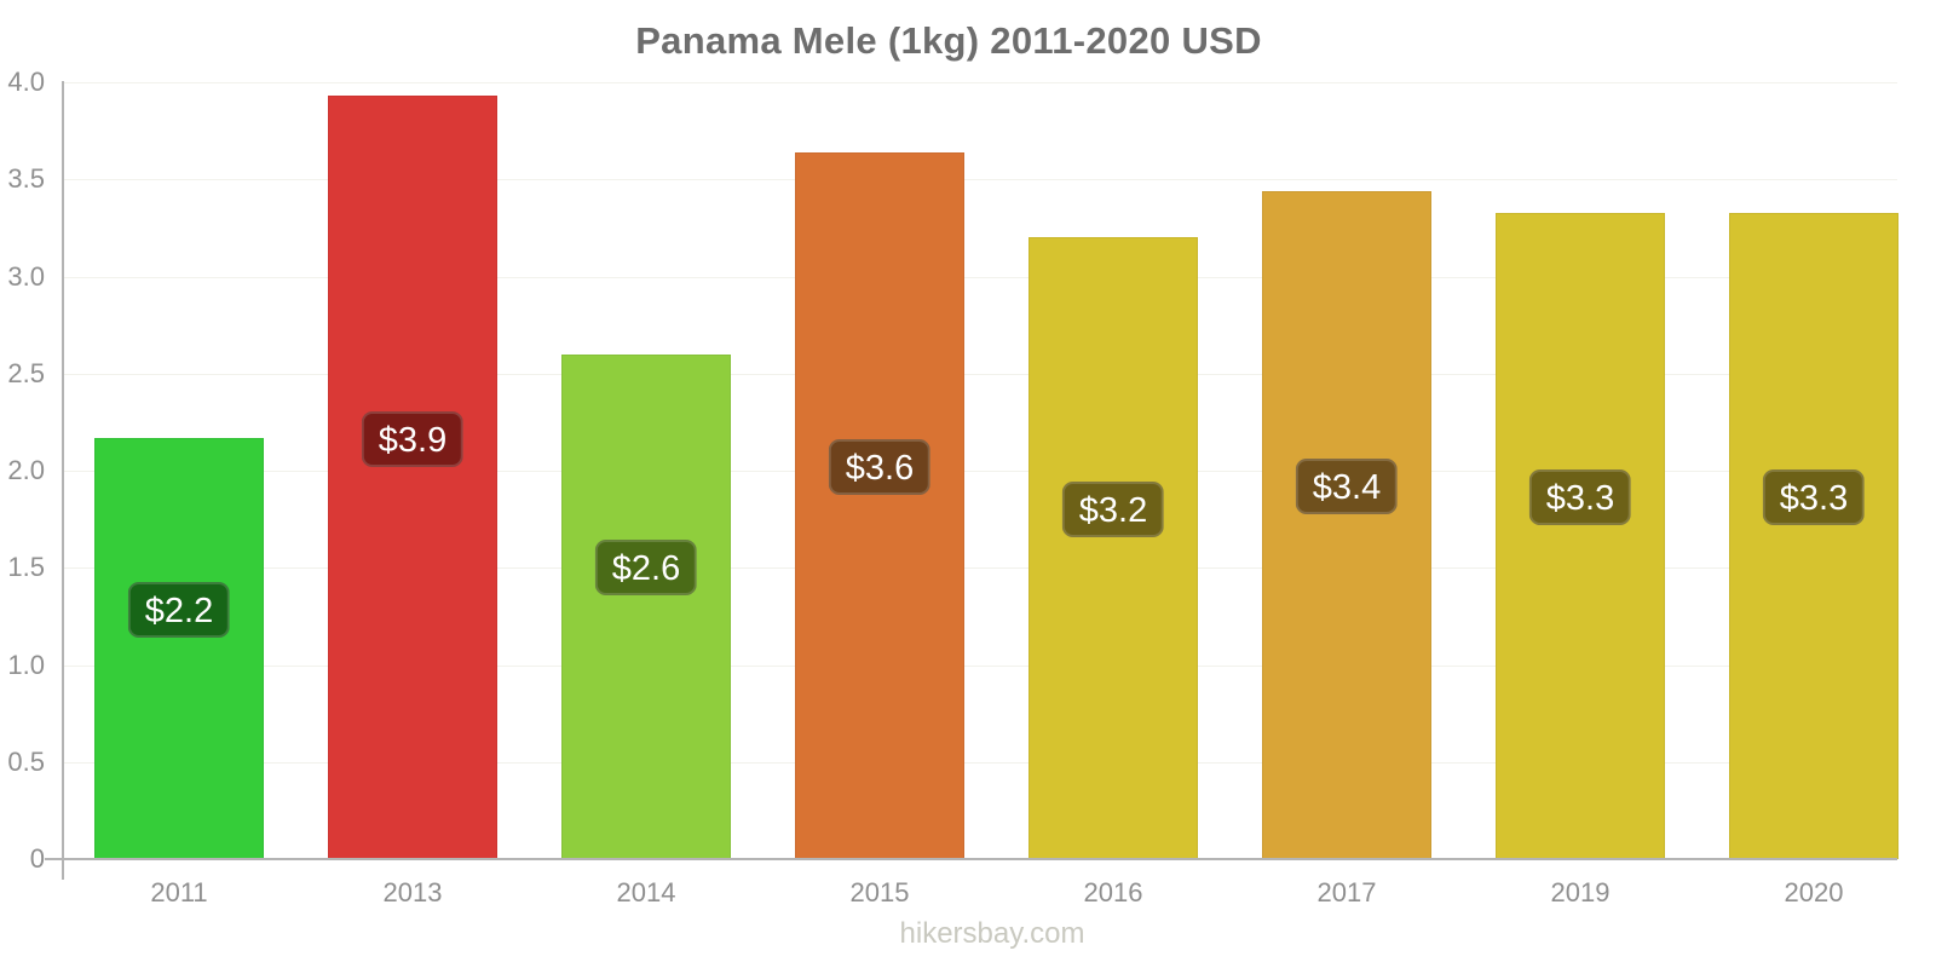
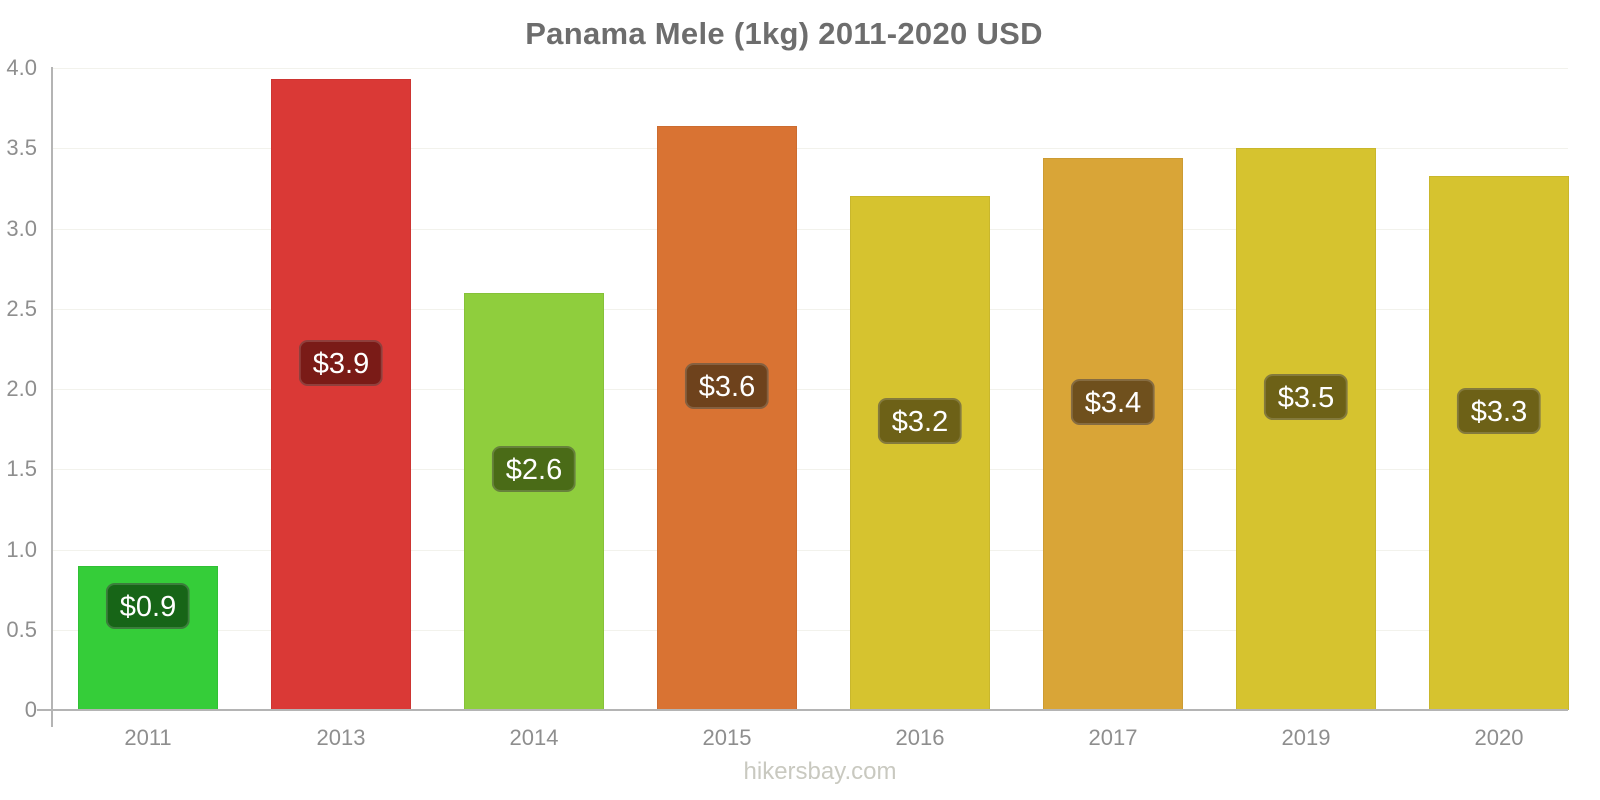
2011: $2.2 -> $0.9
2019: $3.3 -> $3.5
